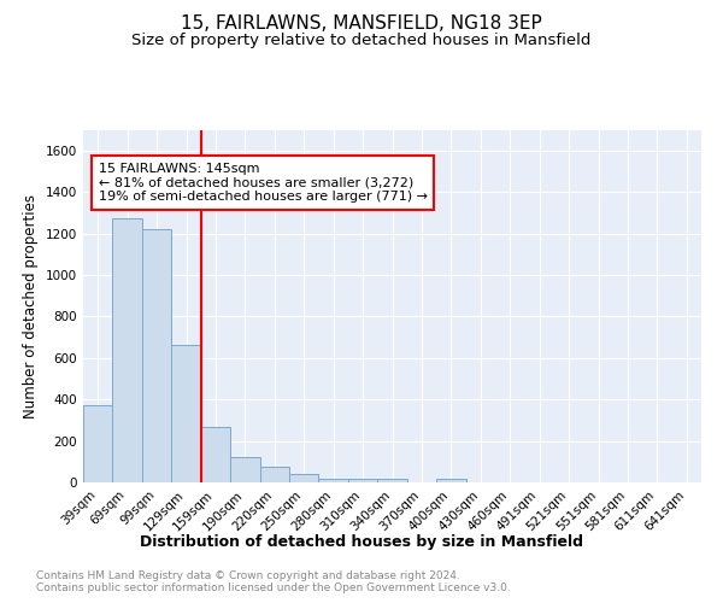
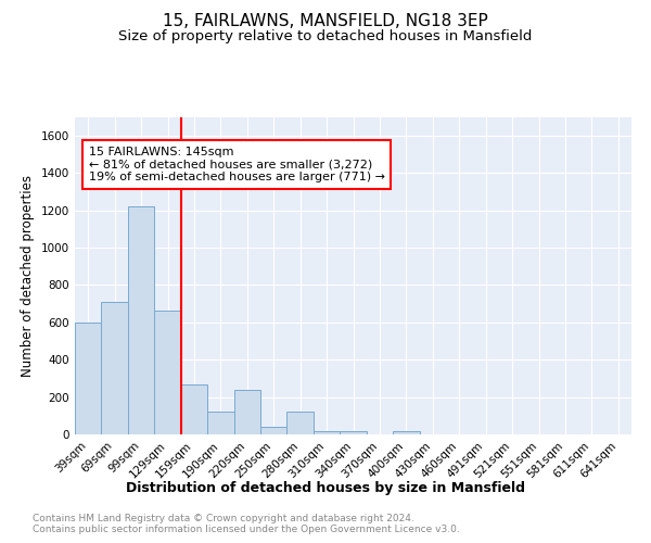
39sqm: 370 -> 600
69sqm: 1270 -> 710
220sqm: 80 -> 240
280sqm: 20 -> 120
